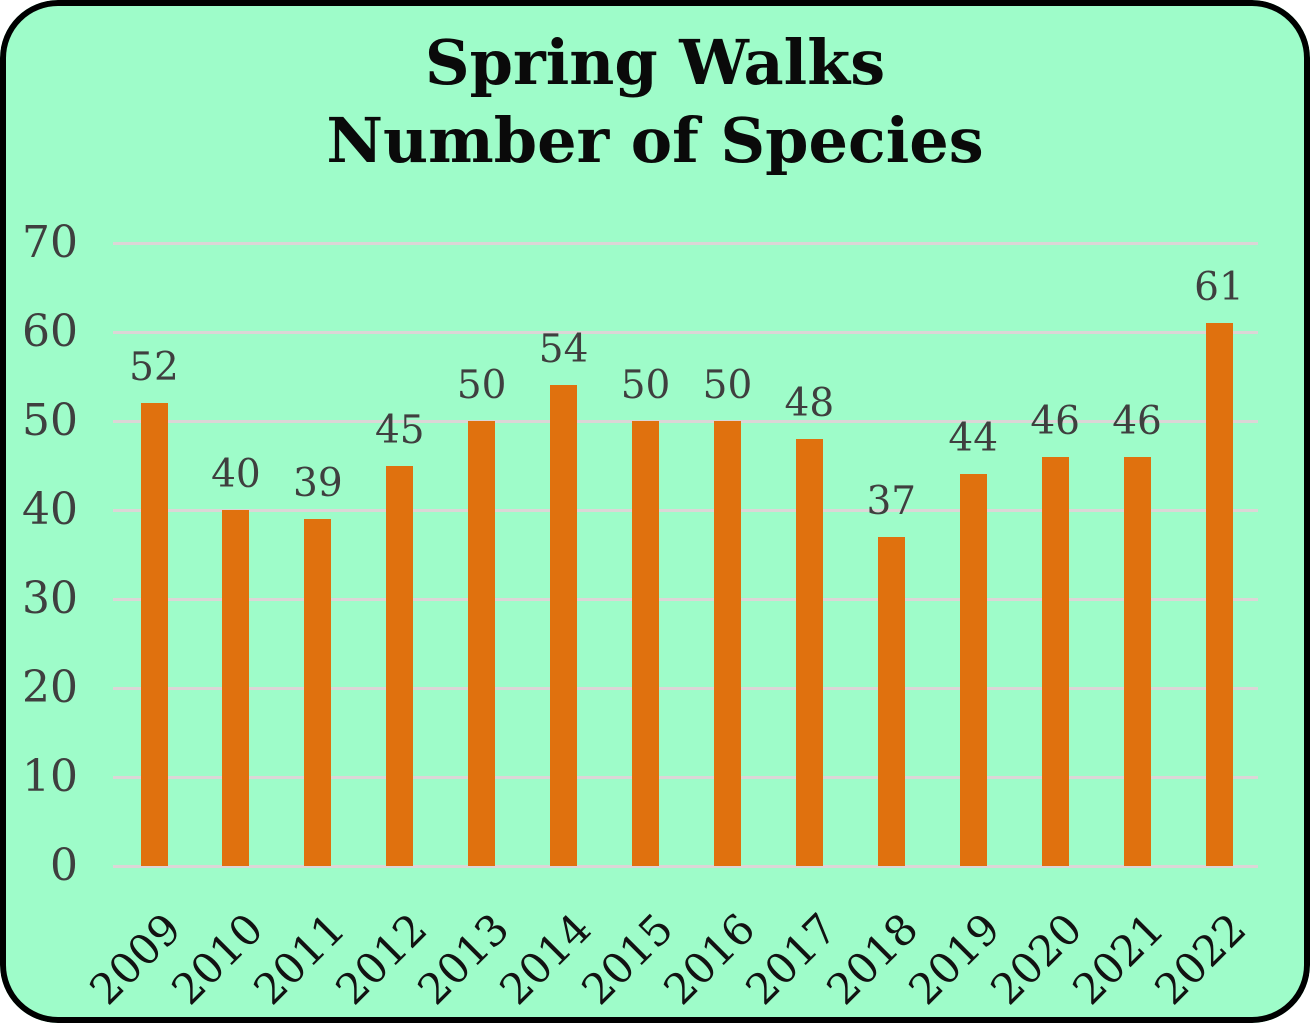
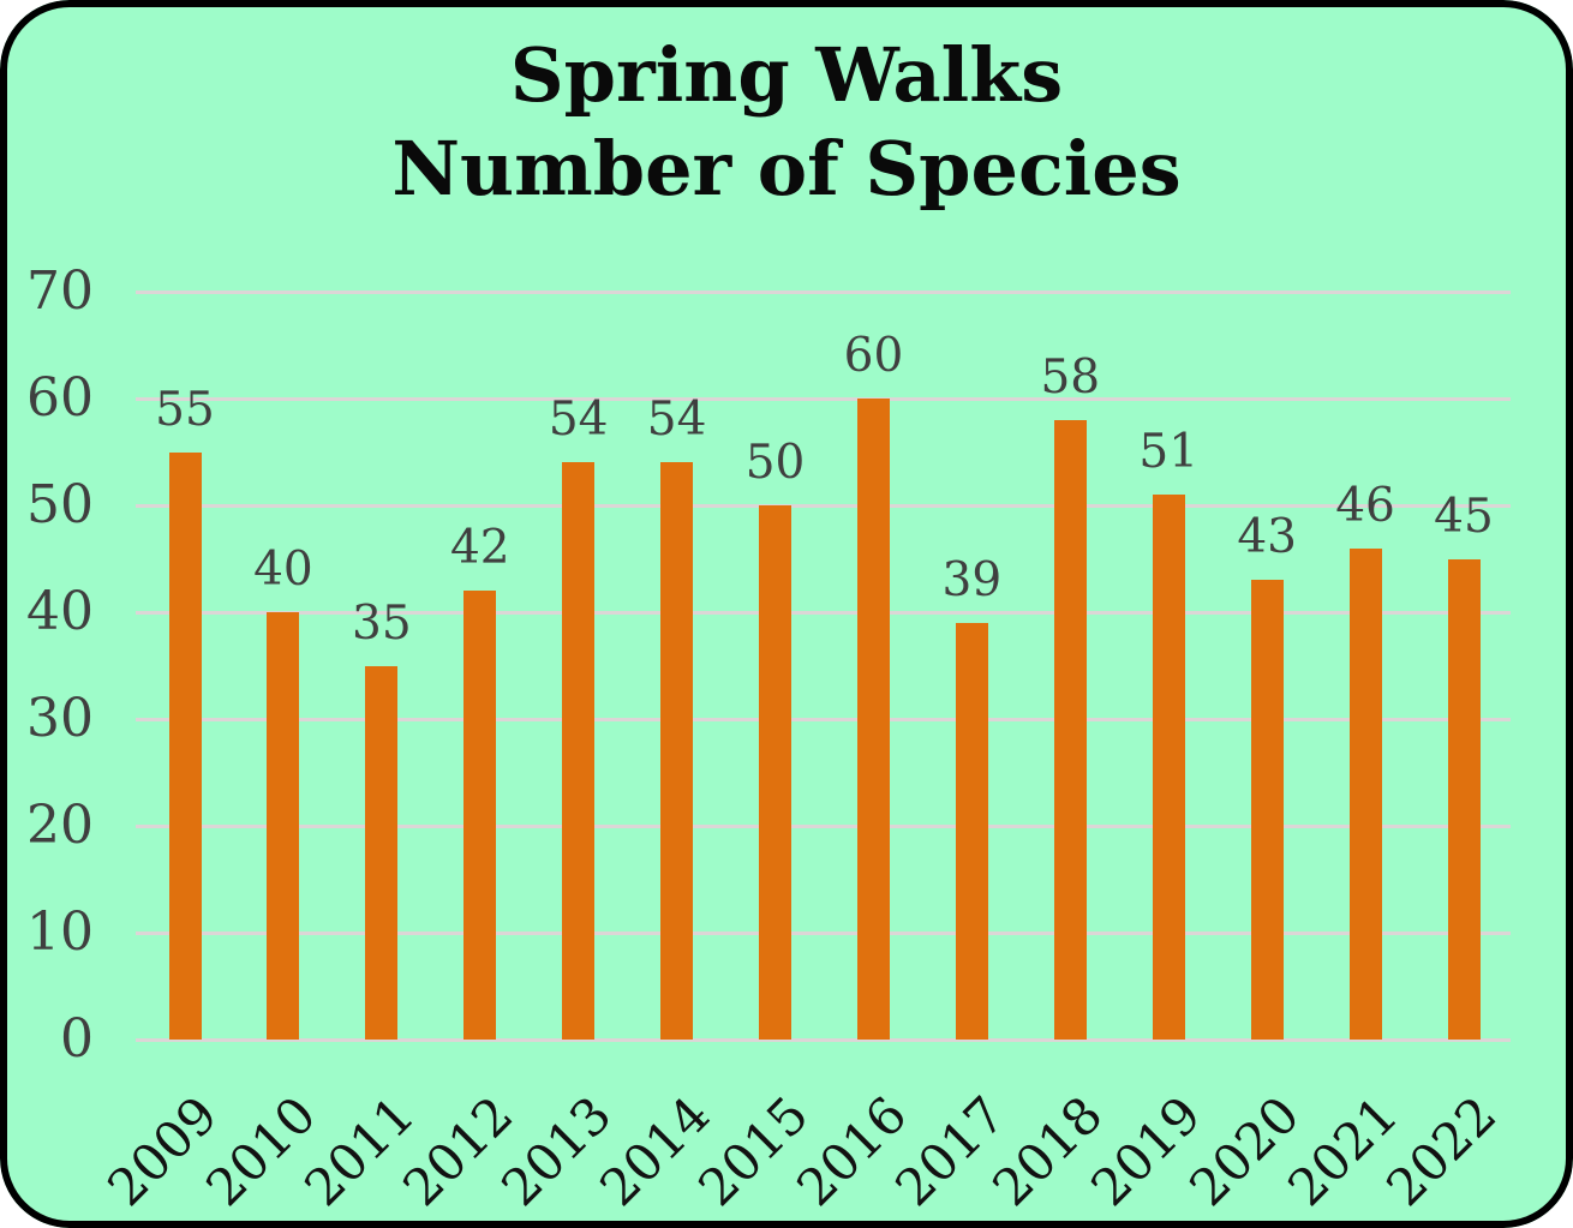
2009: 52 -> 55
2011: 39 -> 35
2012: 45 -> 42
2013: 50 -> 54
2016: 50 -> 60
2017: 48 -> 39
2018: 37 -> 58
2019: 44 -> 51
2020: 46 -> 43
2022: 61 -> 45
